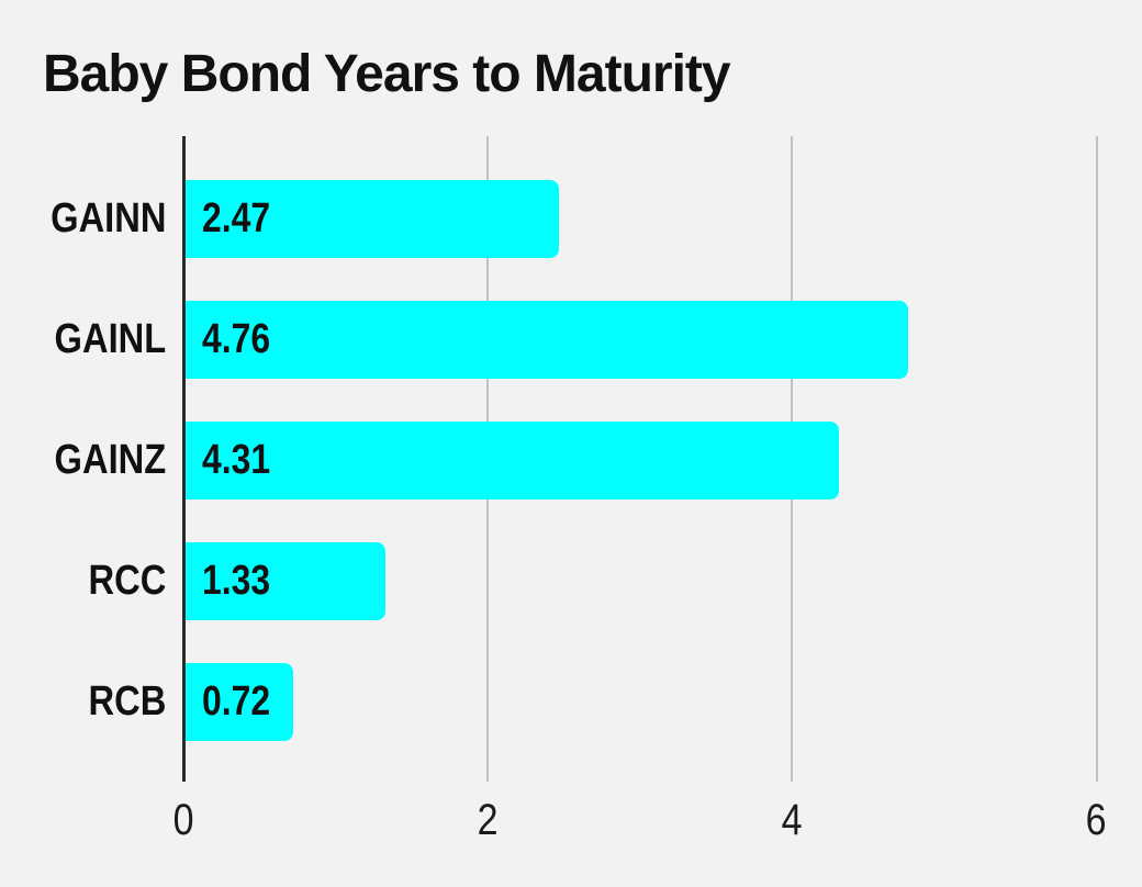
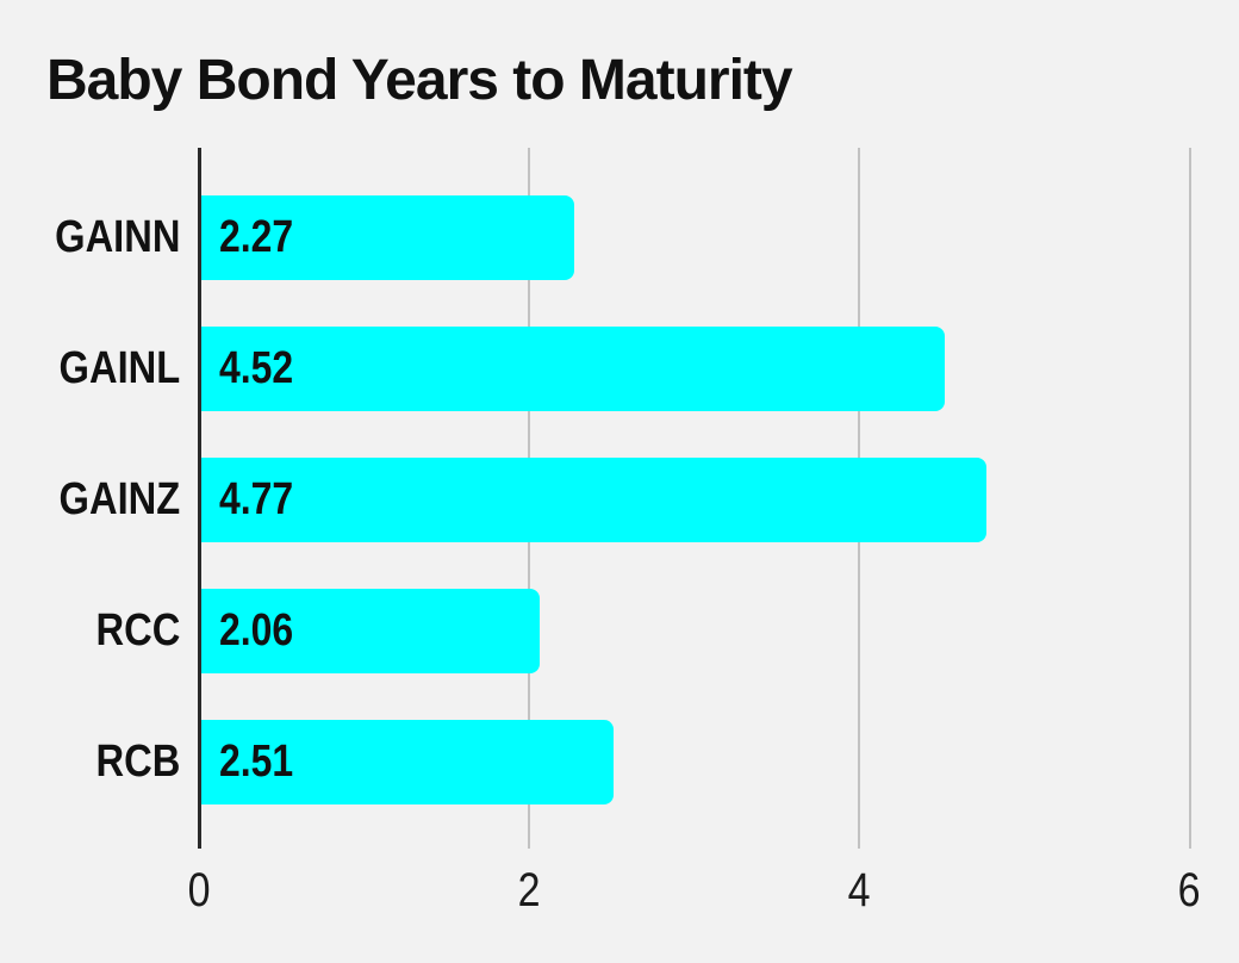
GAINN: 2.47 -> 2.27
GAINL: 4.76 -> 4.52
GAINZ: 4.31 -> 4.77
RCC: 1.33 -> 2.06
RCB: 0.72 -> 2.51
